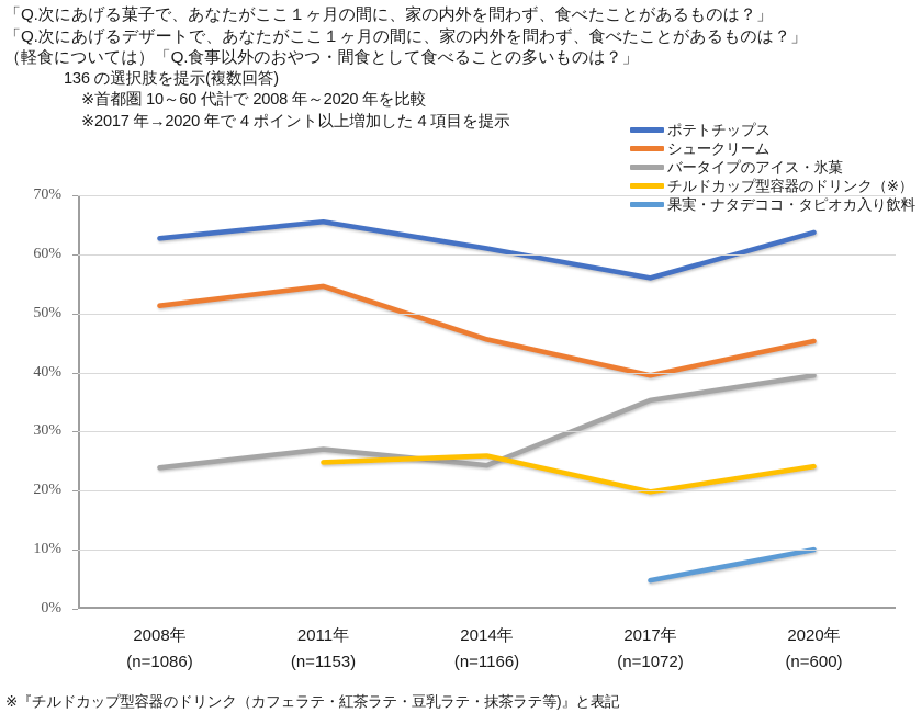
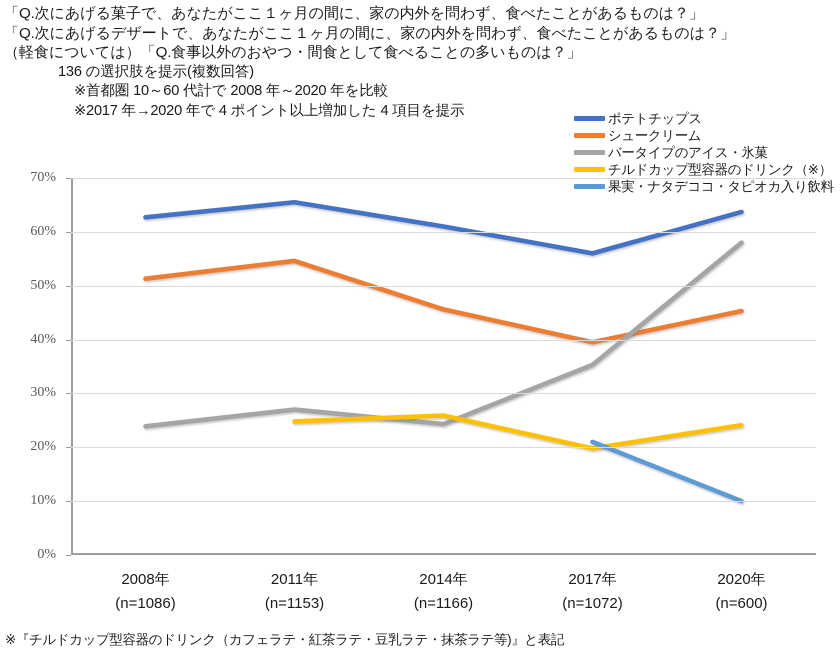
果実・ナタデココ・タピオカ入り飲料/2017年: 5% -> 21%
バータイプのアイス・氷菓/2020年: 40% -> 58%
